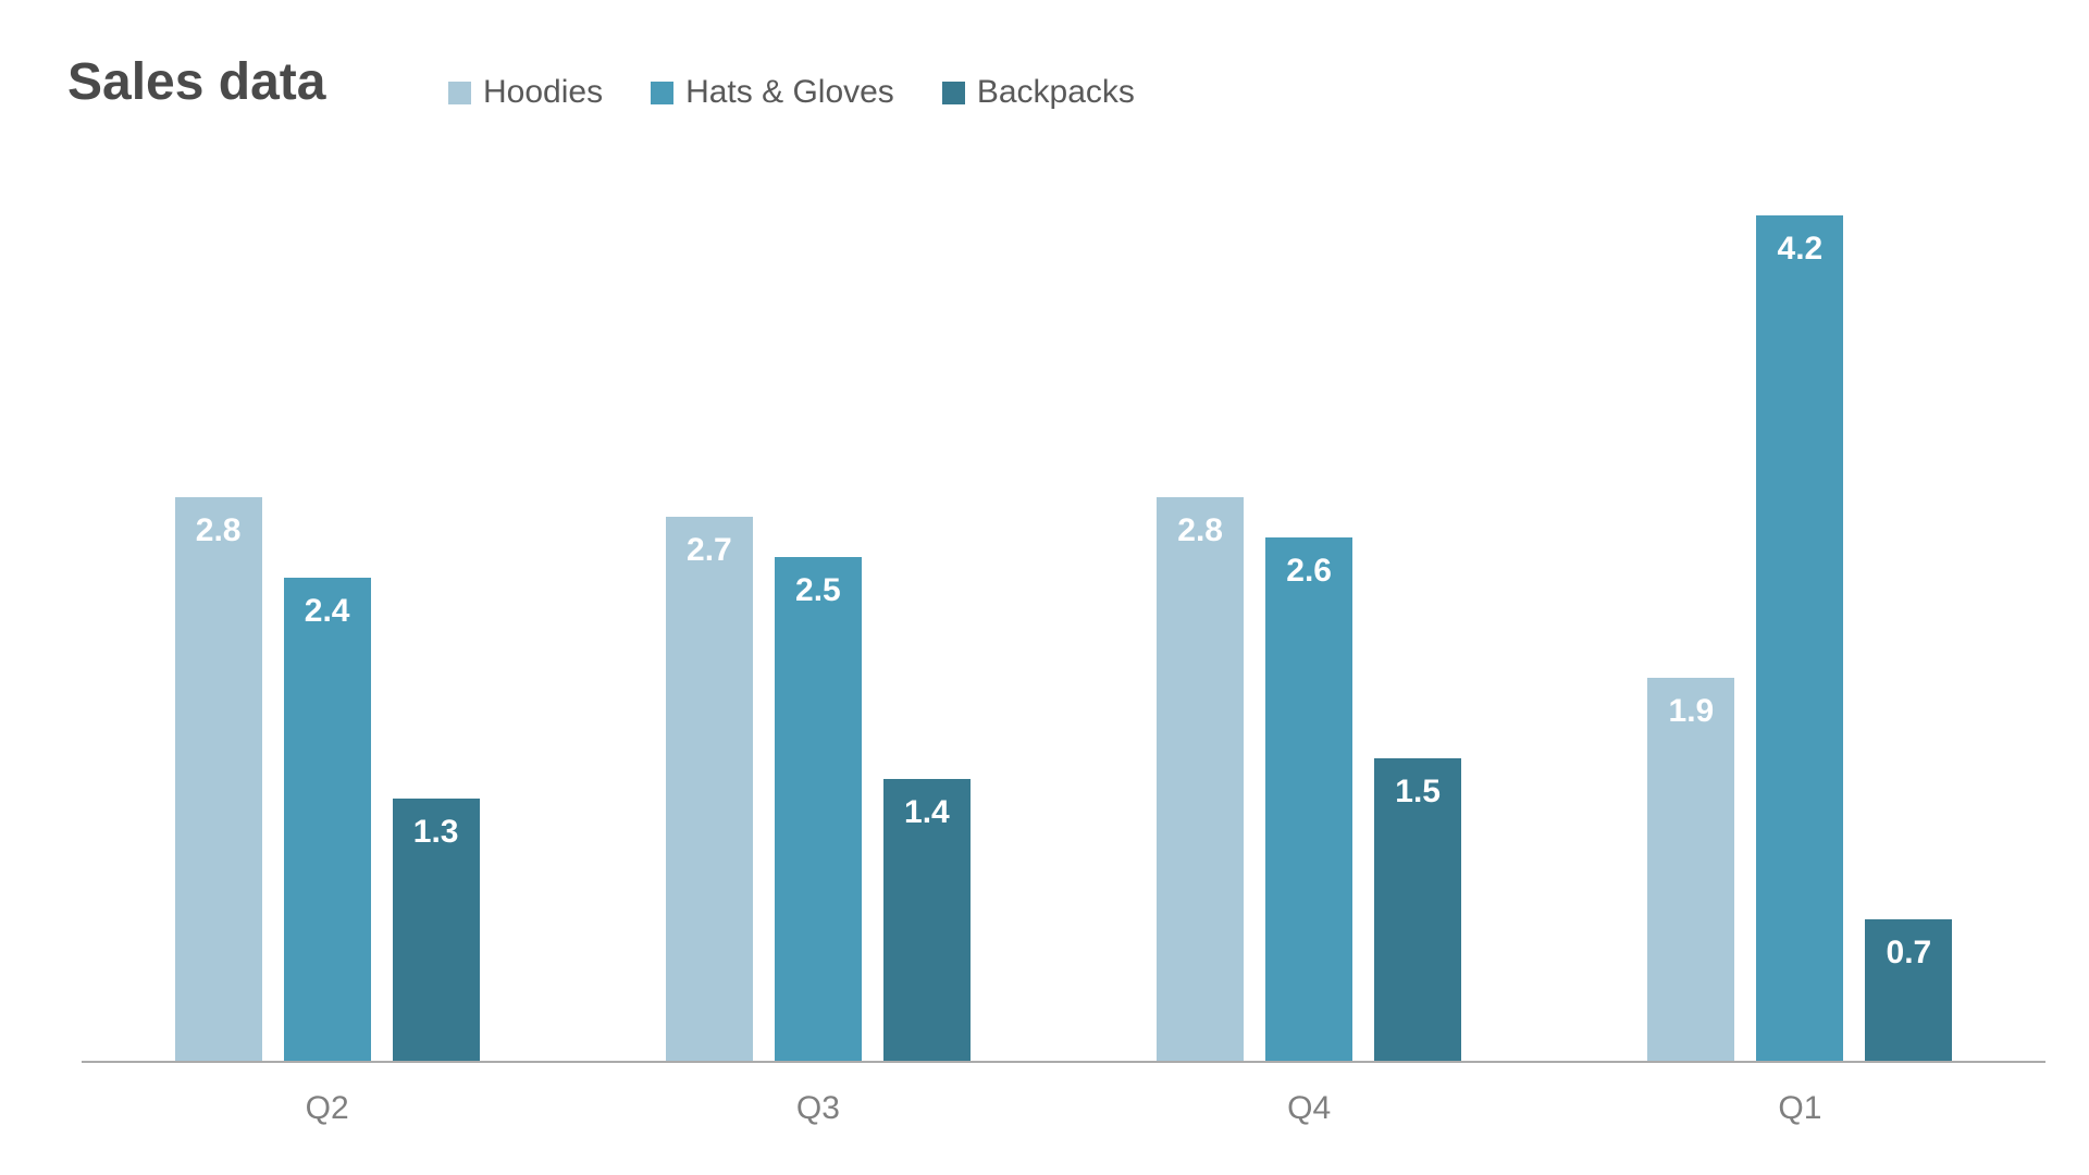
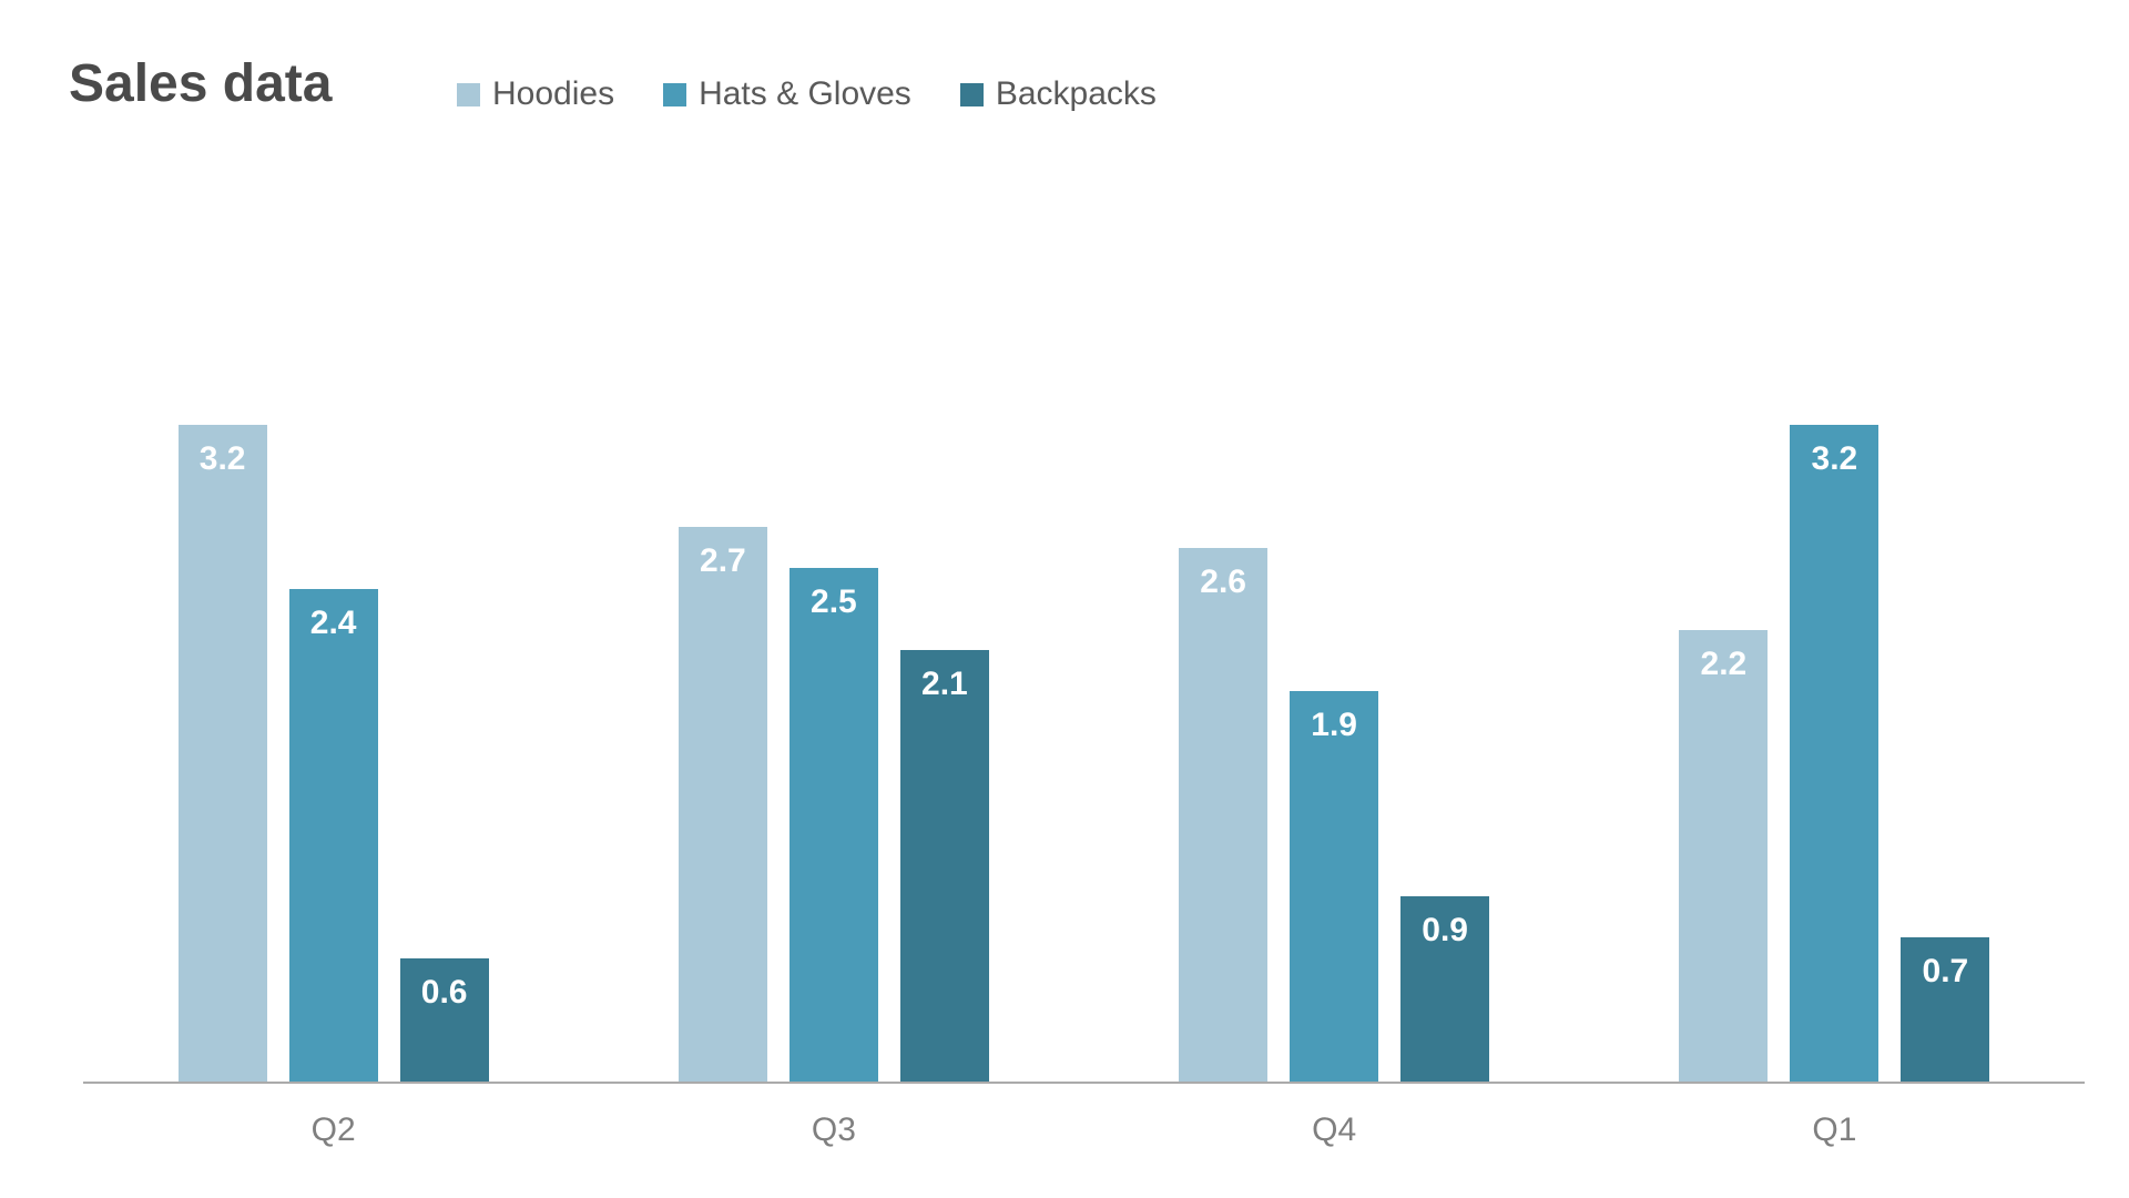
Hoodies/Q2: 2.8 -> 3.2
Backpacks/Q2: 1.3 -> 0.6
Backpacks/Q3: 1.4 -> 2.1
Hoodies/Q4: 2.8 -> 2.6
Hats & Gloves/Q4: 2.6 -> 1.9
Backpacks/Q4: 1.5 -> 0.9
Hoodies/Q1: 1.9 -> 2.2
Hats & Gloves/Q1: 4.2 -> 3.2
